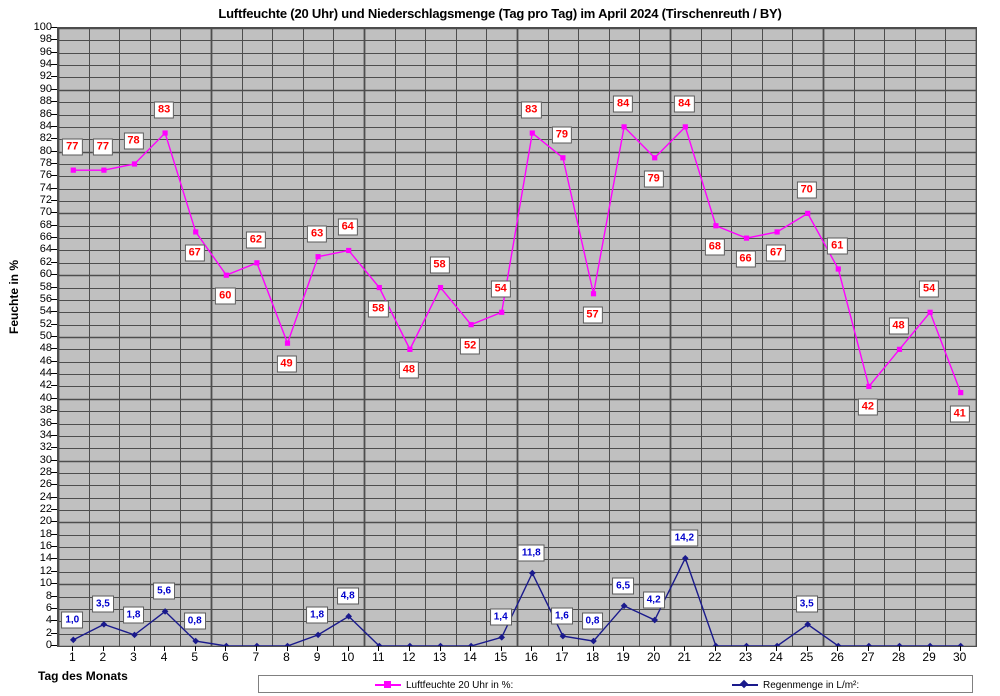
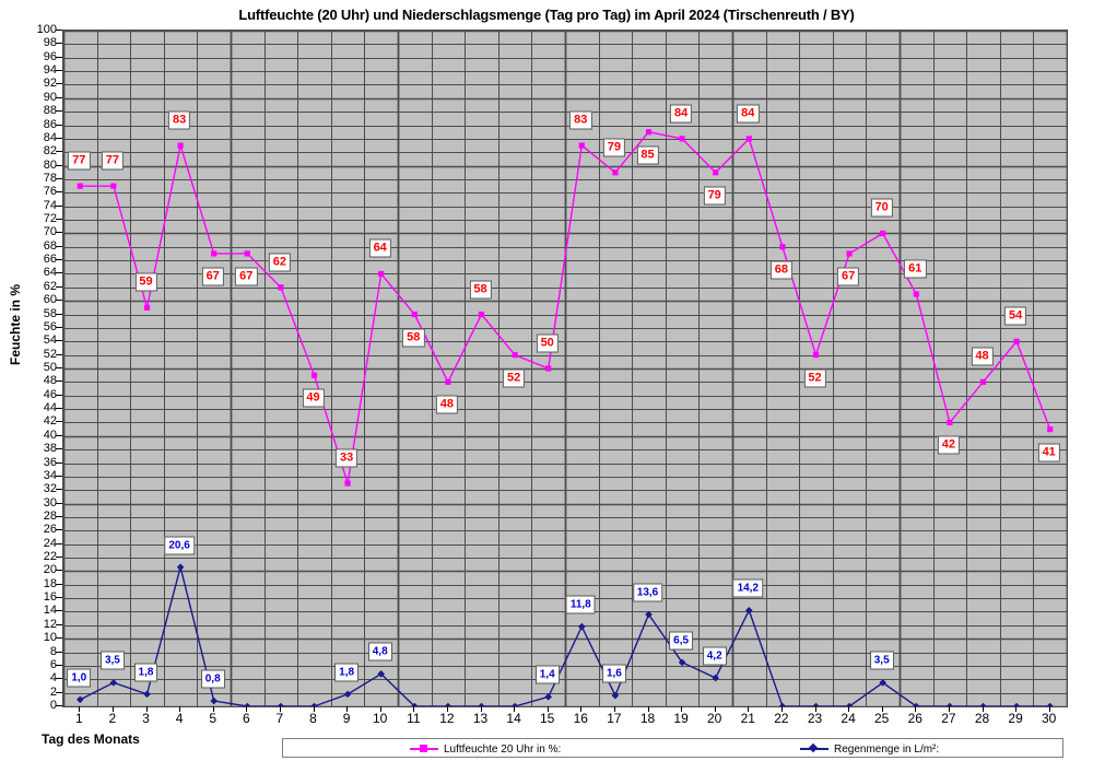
Luftfeuchte 20 Uhr in %:/3: 78 -> 59
Regenmenge in L/m²:/4: 5,6 -> 20,6
Luftfeuchte 20 Uhr in %:/6: 60 -> 67
Luftfeuchte 20 Uhr in %:/9: 63 -> 33
Luftfeuchte 20 Uhr in %:/15: 54 -> 50
Luftfeuchte 20 Uhr in %:/18: 57 -> 85
Regenmenge in L/m²:/18: 0,8 -> 13,6
Luftfeuchte 20 Uhr in %:/23: 66 -> 52
